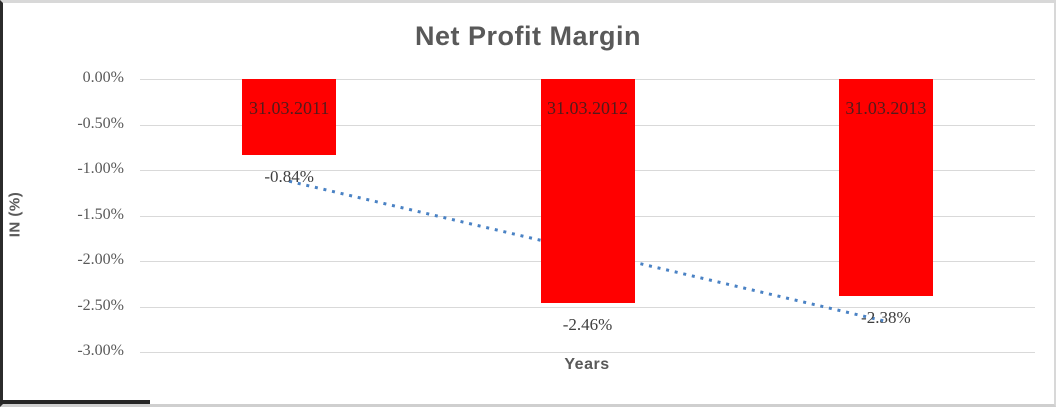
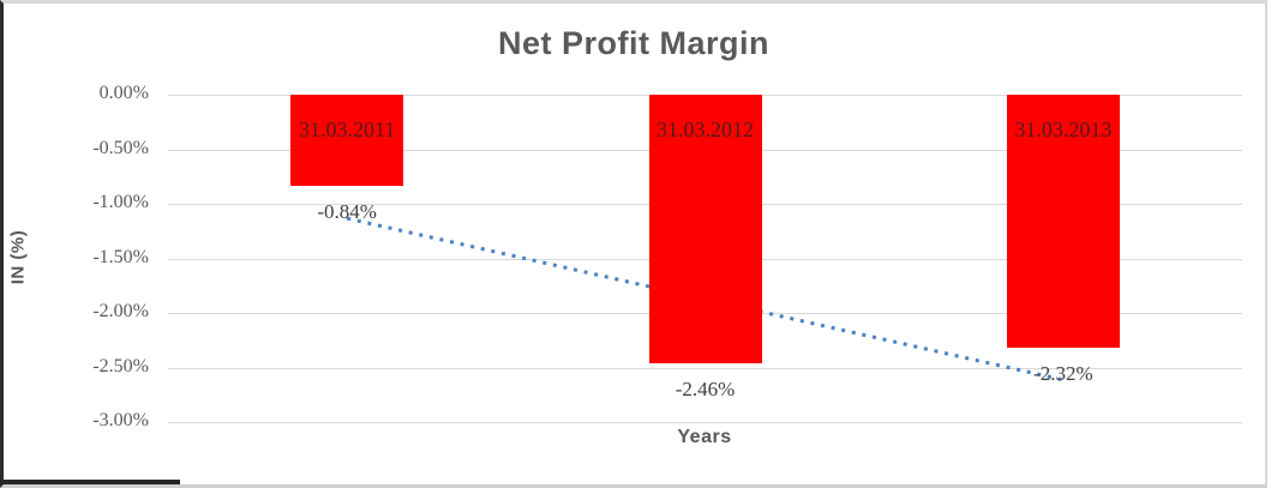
31.03.2013: -2.38% -> -2.32%
